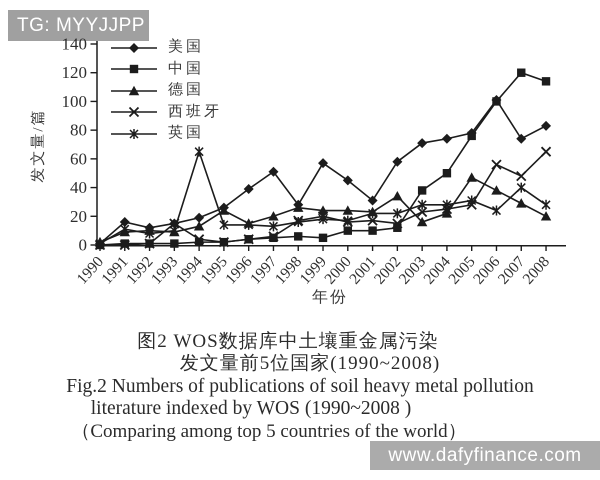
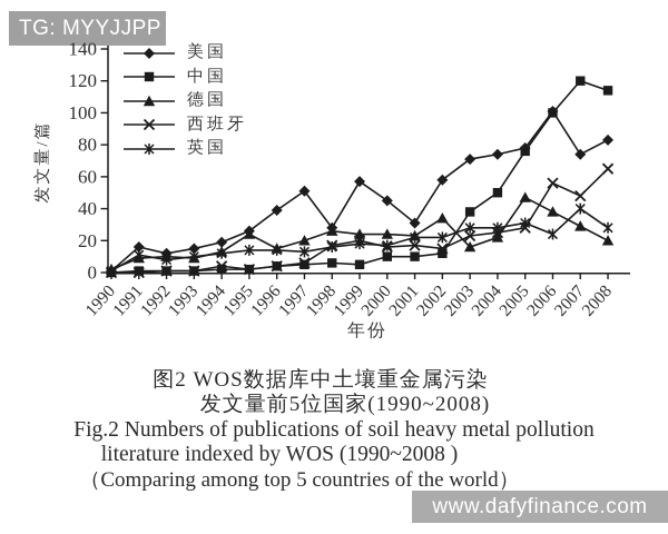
西班牙/1993: 15 -> 1
英国/1994: 65 -> 12
